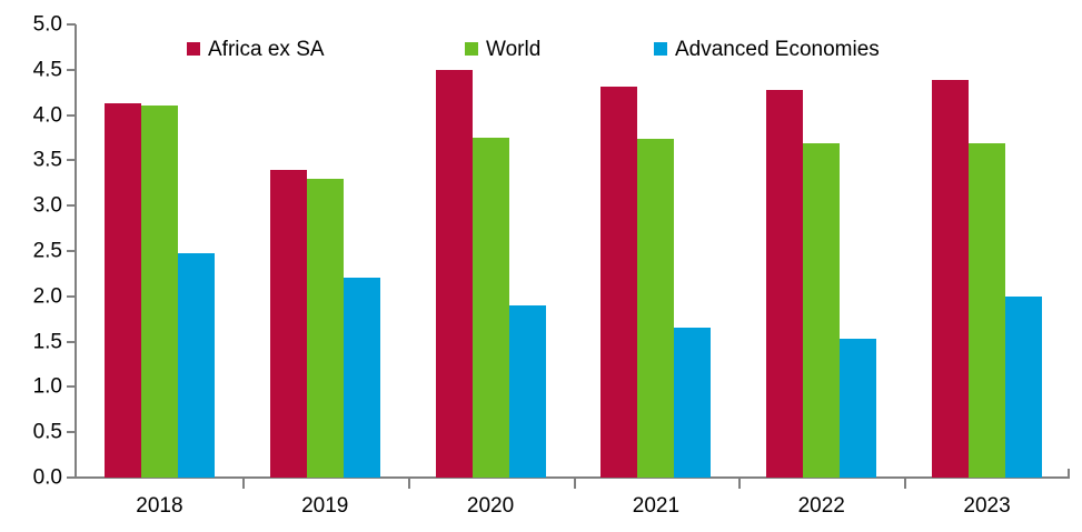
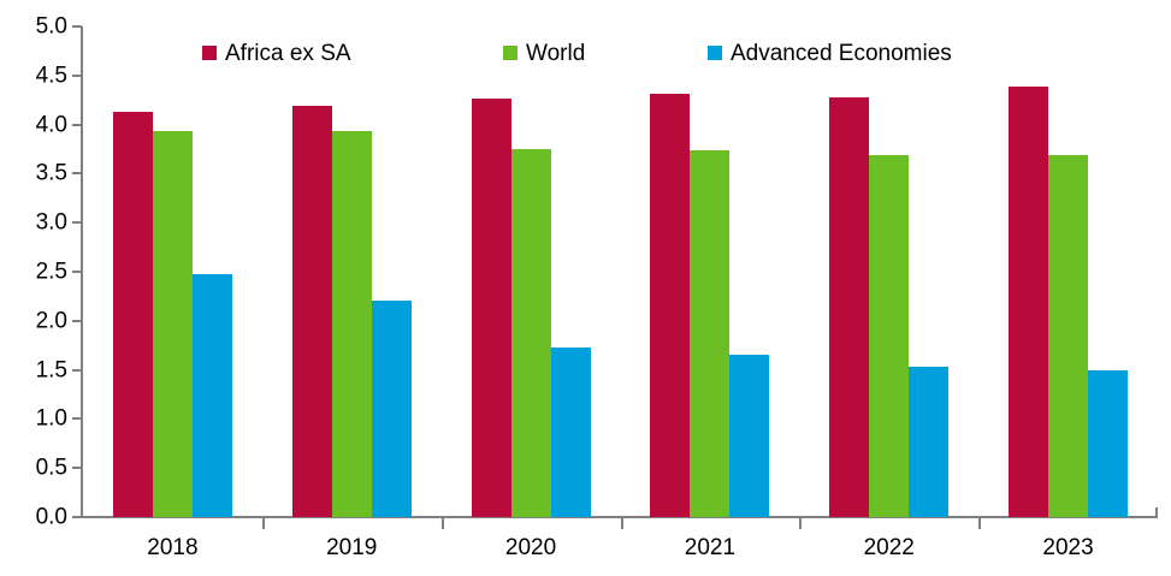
World/2018: 4.1 -> 3.9
Africa ex SA/2019: 3.4 -> 4.2
World/2019: 3.3 -> 3.9
Africa ex SA/2020: 4.5 -> 4.3
Advanced Economies/2020: 1.9 -> 1.7
Advanced Economies/2023: 2.0 -> 1.5
